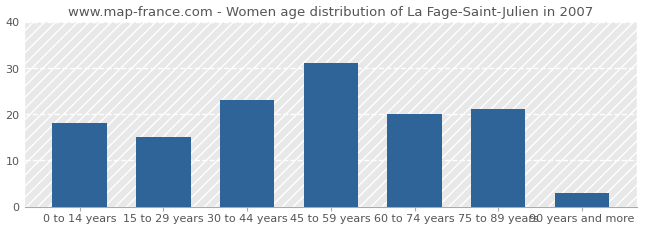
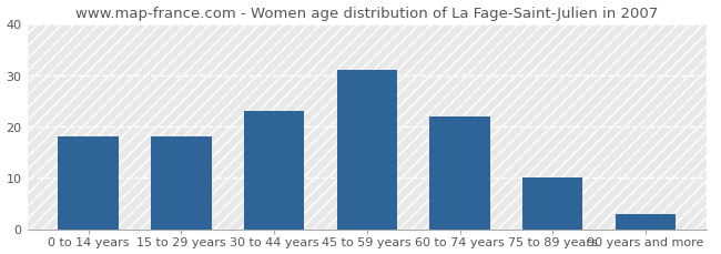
15 to 29 years: 15 -> 18
60 to 74 years: 20 -> 22
75 to 89 years: 21 -> 10
